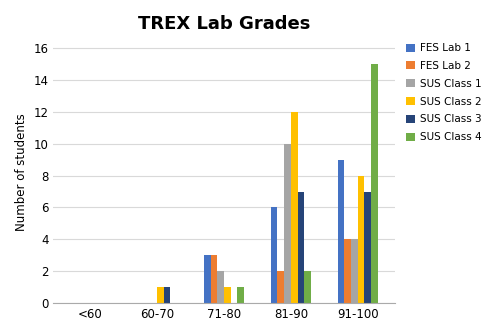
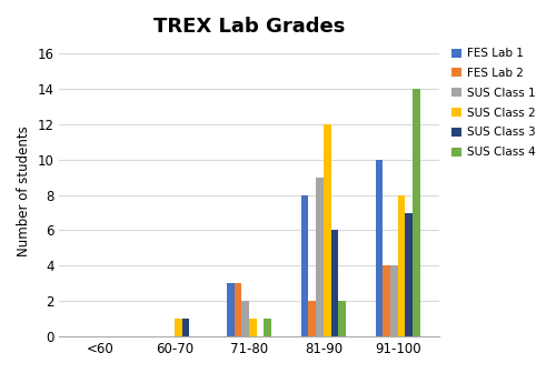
FES Lab 1/81-90: 6 -> 8
SUS Class 1/81-90: 10 -> 9
SUS Class 3/81-90: 7 -> 6
FES Lab 1/91-100: 9 -> 10
SUS Class 4/91-100: 15 -> 14
